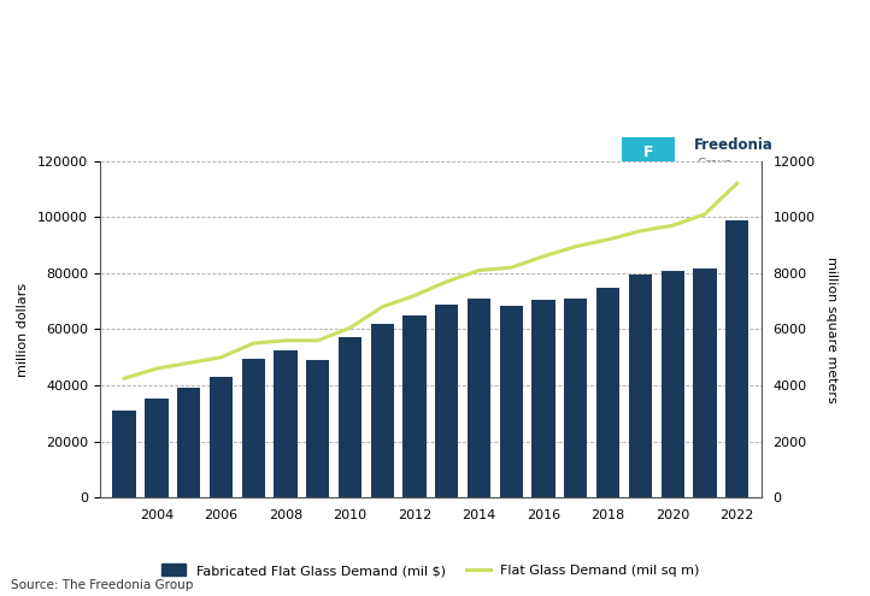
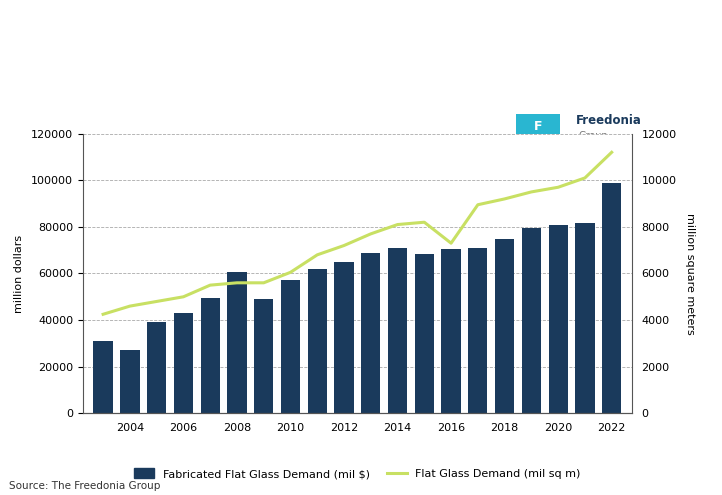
Fabricated Flat Glass Demand (mil $)/2004: 35500 -> 27000
Fabricated Flat Glass Demand (mil $)/2008: 52500 -> 60500
Flat Glass Demand (mil sq m)/2016: 8600 -> 7300
